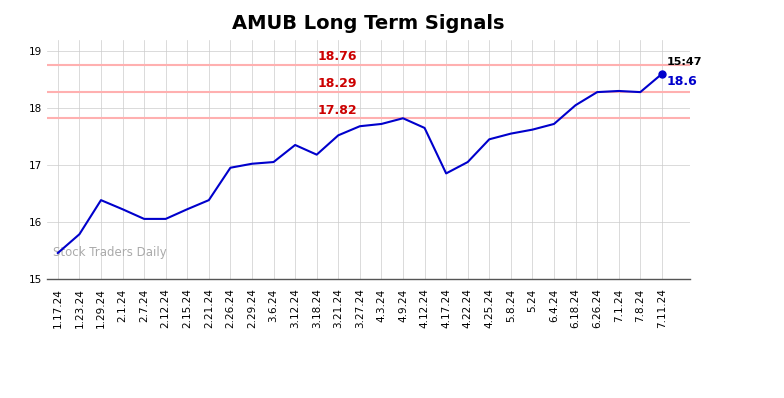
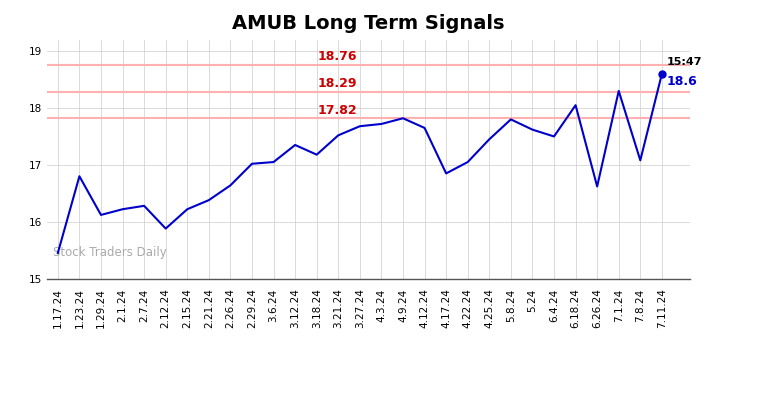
1.23.24: 15.78 -> 16.80
1.29.24: 16.38 -> 16.12
2.7.24: 16.05 -> 16.28
2.12.24: 16.05 -> 15.88
2.26.24: 16.95 -> 16.64
5.8.24: 17.55 -> 17.80
6.4.24: 17.72 -> 17.50
6.26.24: 18.28 -> 16.62
7.8.24: 18.28 -> 17.08
